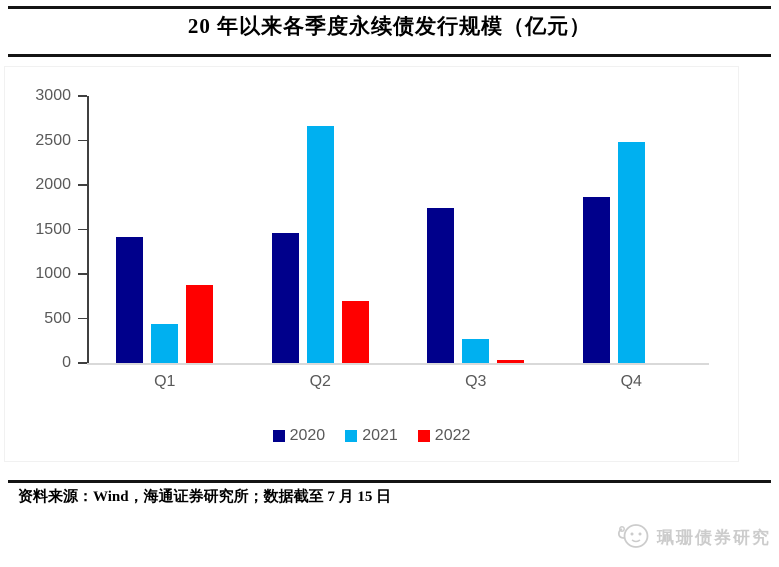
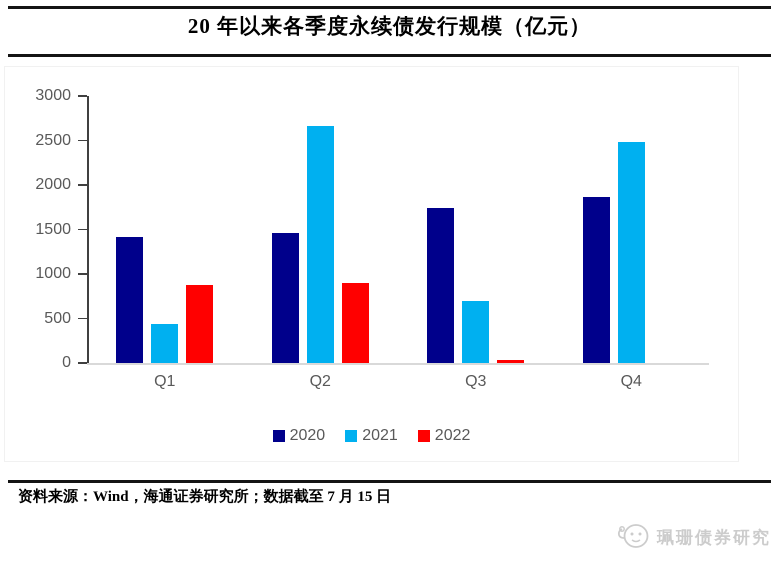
2022/Q2: 700 -> 900
2021/Q3: 300 -> 700
